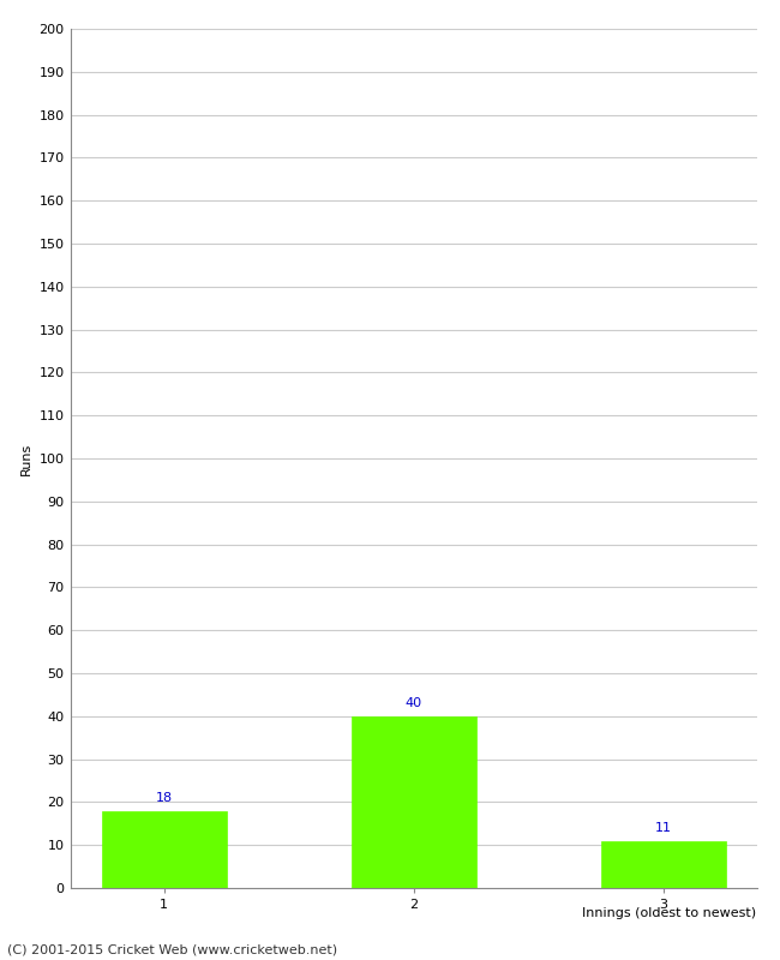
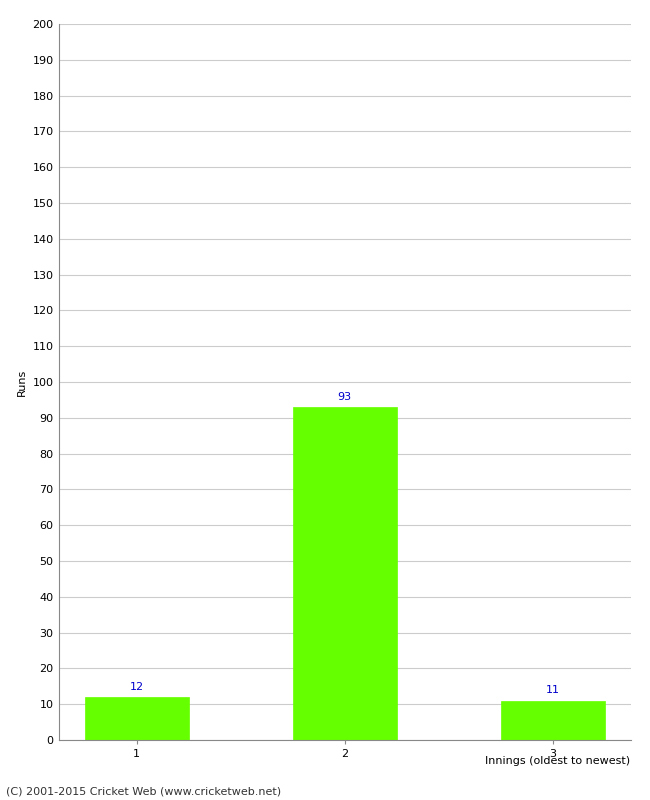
1: 18 -> 12
2: 40 -> 93
